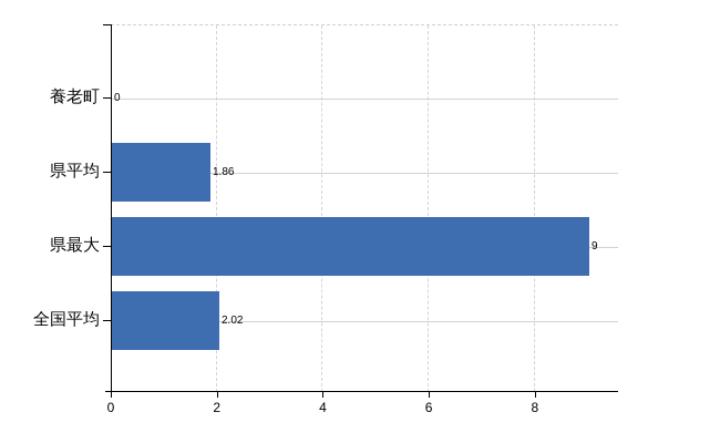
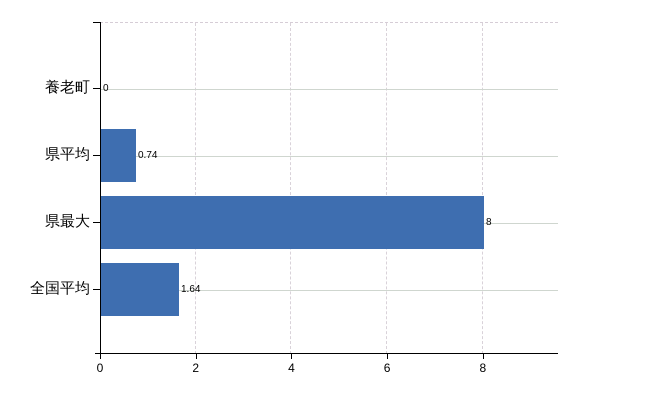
県平均: 1.86 -> 0.74
県最大: 9 -> 8
全国平均: 2.02 -> 1.64
